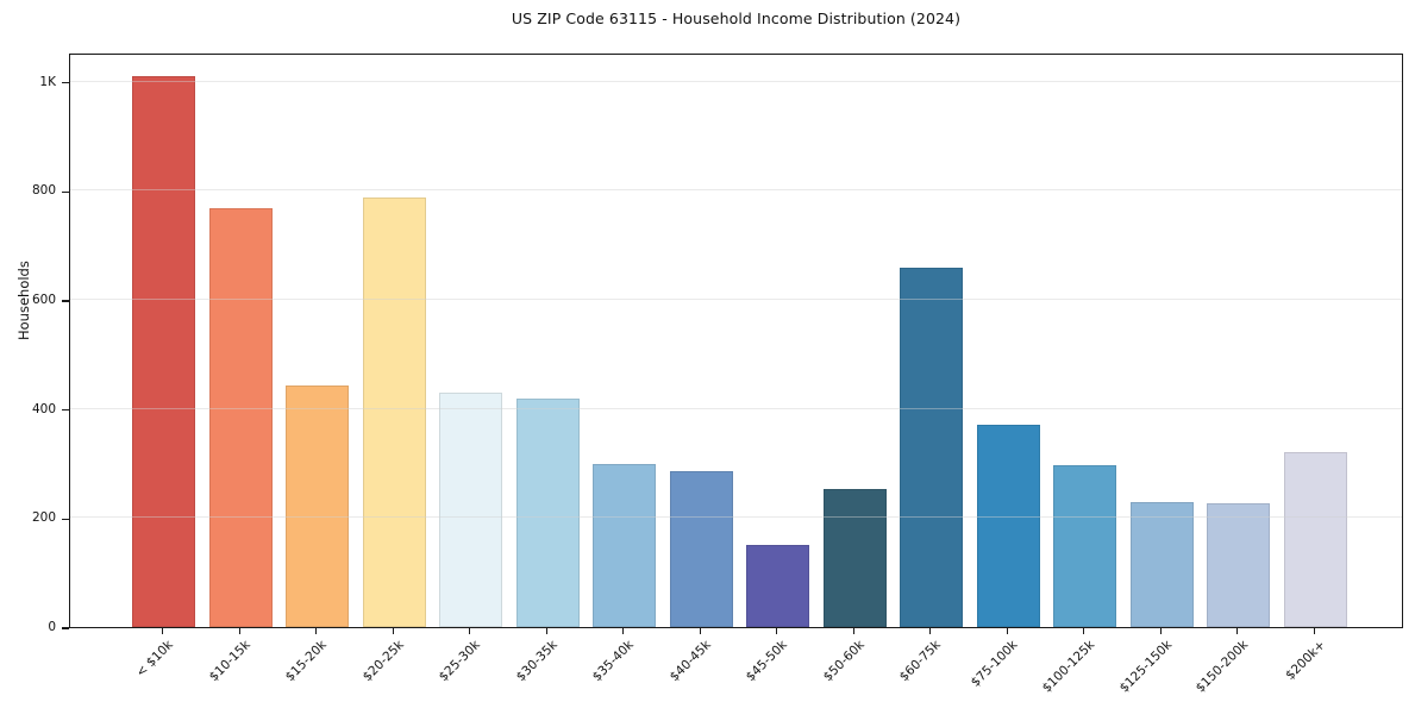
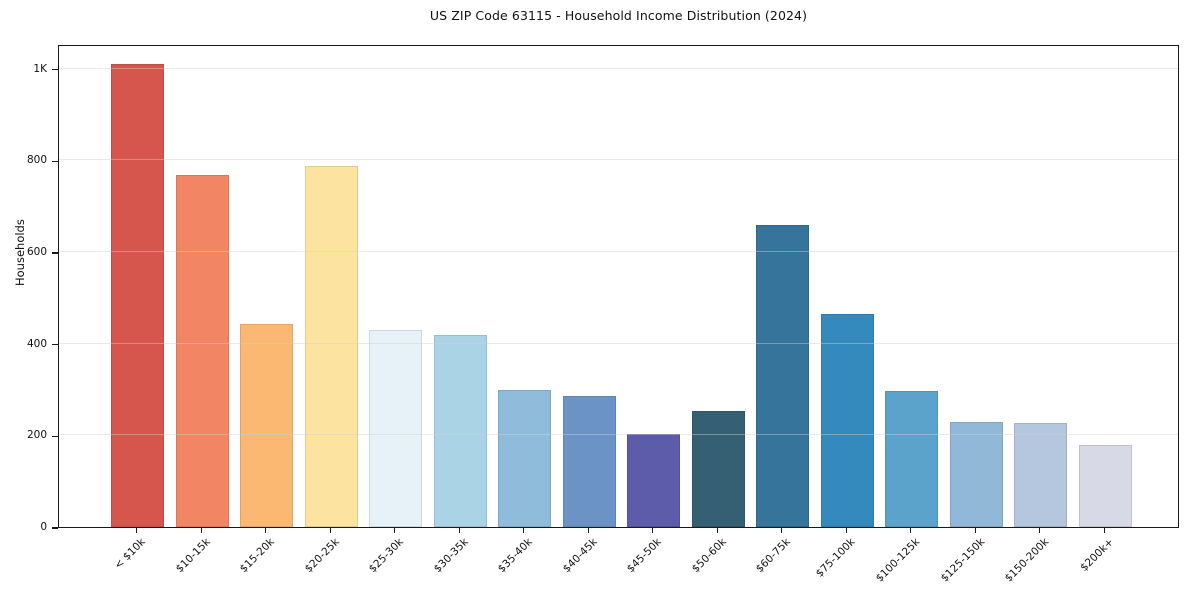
$45-50k: 150 -> 200
$75-100k: 370 -> 460
$200k+: 320 -> 180
